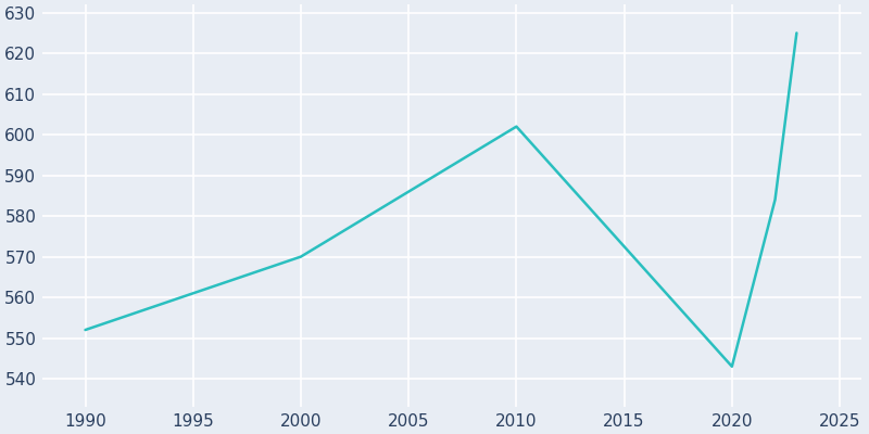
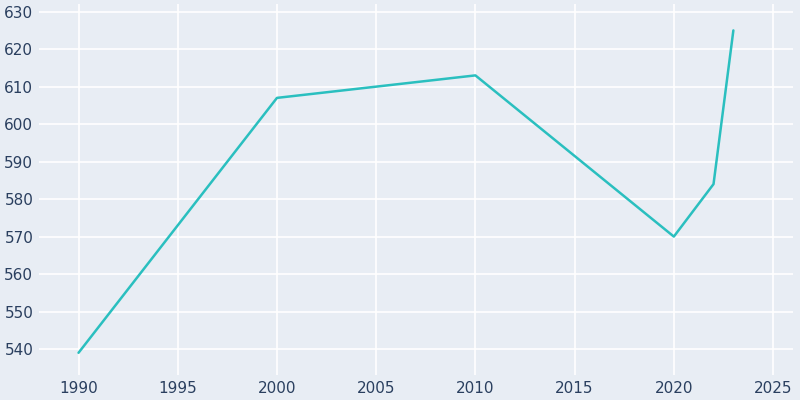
1990: 552 -> 539
2000: 570 -> 607
2010: 602 -> 613
2020: 543 -> 570
